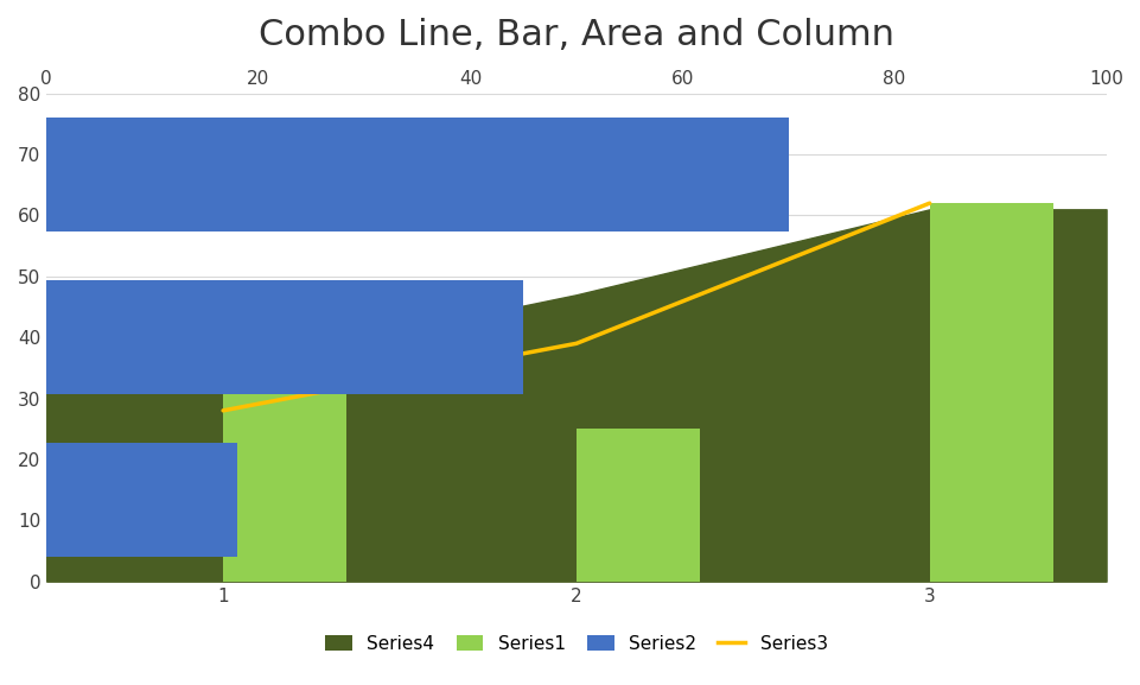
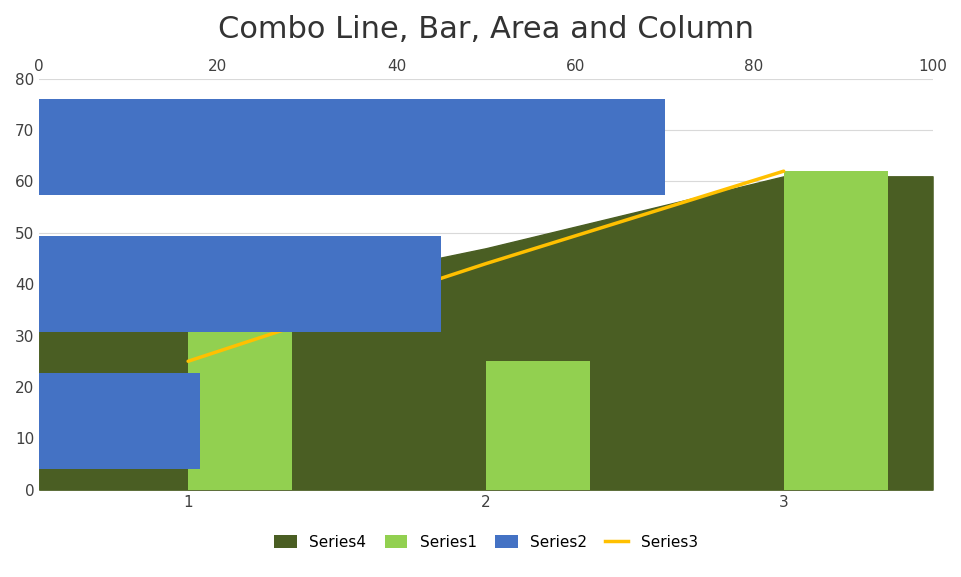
Series3/1: 28 -> 25
Series3/2: 39 -> 44
